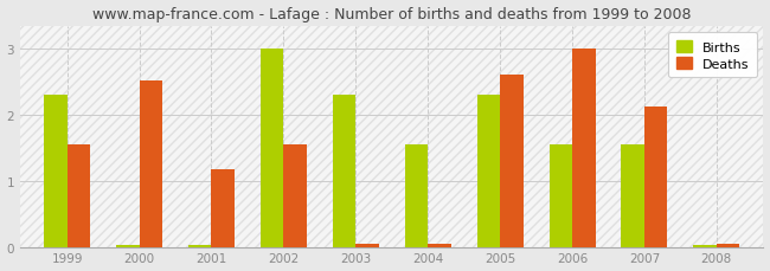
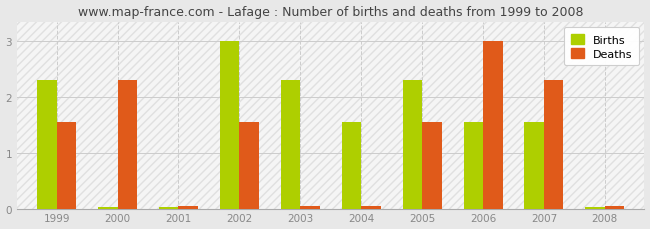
Deaths/2000: 2.52 -> 2.30
Deaths/2001: 1.18 -> 0.05
Deaths/2005: 2.60 -> 1.55
Deaths/2007: 2.12 -> 2.30
